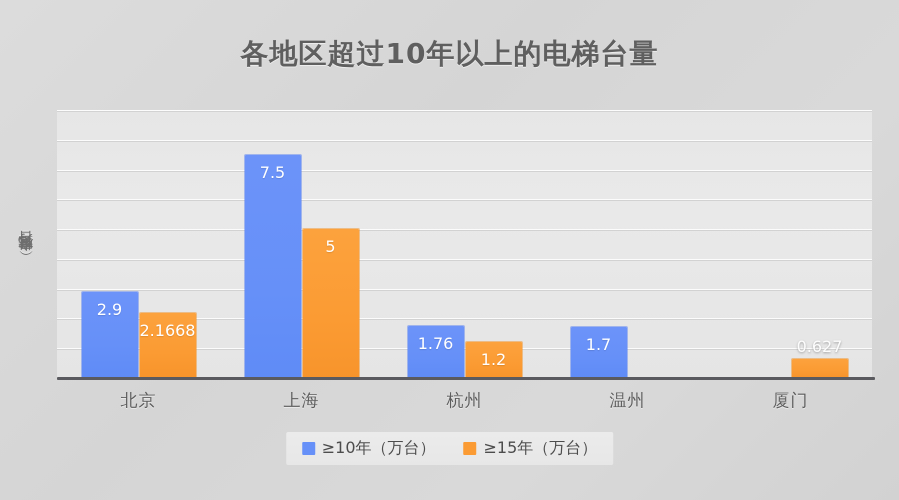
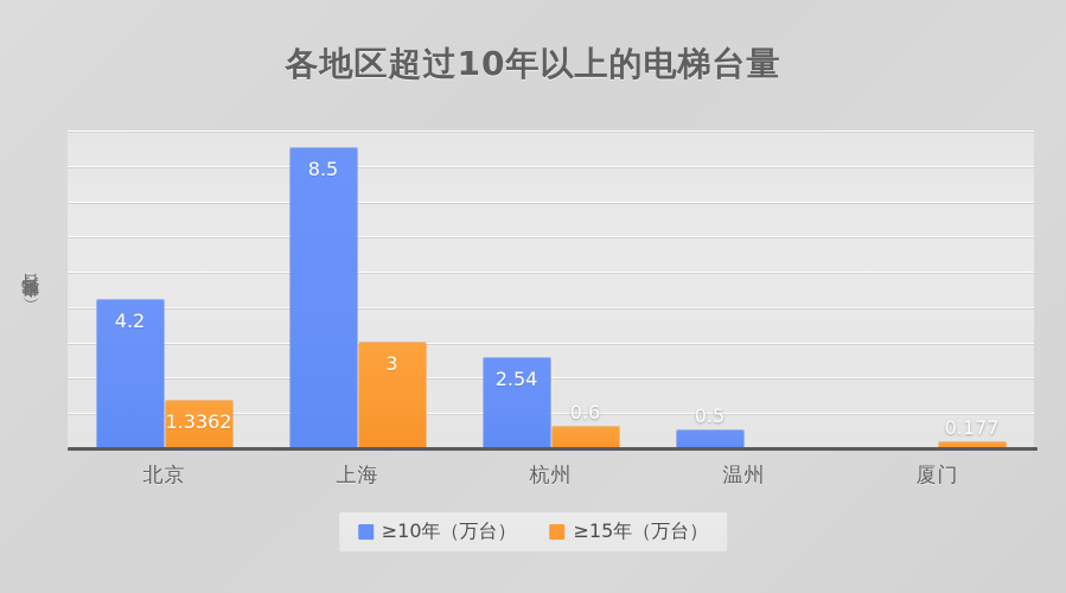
≥10年（万台）/北京: 2.9 -> 4.2
≥15年（万台）/北京: 2.1668 -> 1.3362
≥10年（万台）/上海: 7.5 -> 8.5
≥15年（万台）/上海: 5 -> 3
≥10年（万台）/杭州: 1.76 -> 2.54
≥15年（万台）/杭州: 1.2 -> 0.6
≥10年（万台）/温州: 1.7 -> 0.5
≥15年（万台）/厦门: 0.627 -> 0.177
